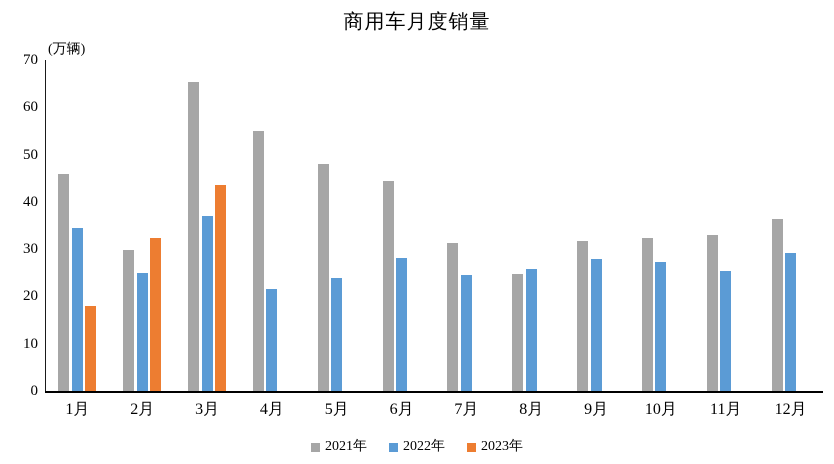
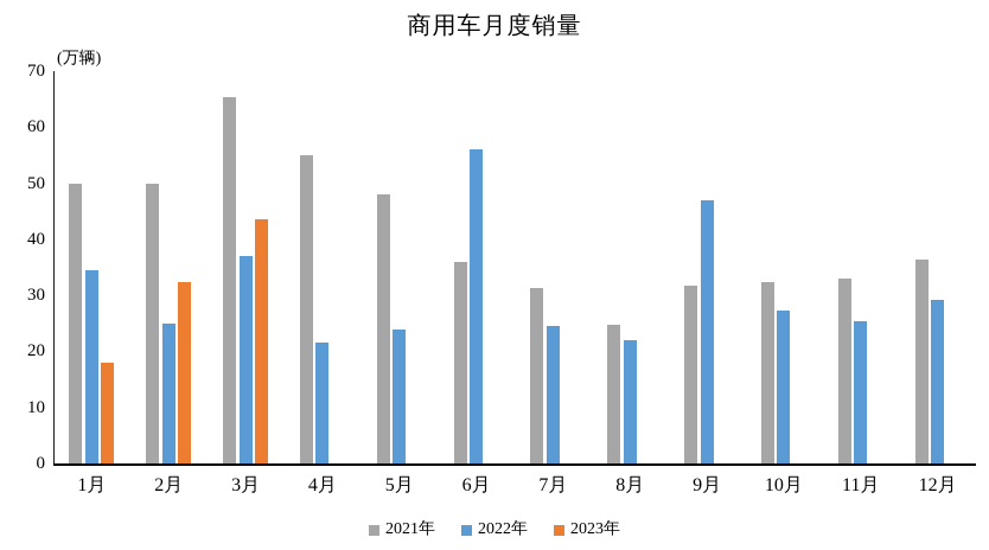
2021年/1月: 46 -> 50
2021年/2月: 30 -> 50
2021年/6月: 44 -> 36
2022年/6月: 28 -> 56
2022年/8月: 26 -> 22
2022年/9月: 28 -> 47
